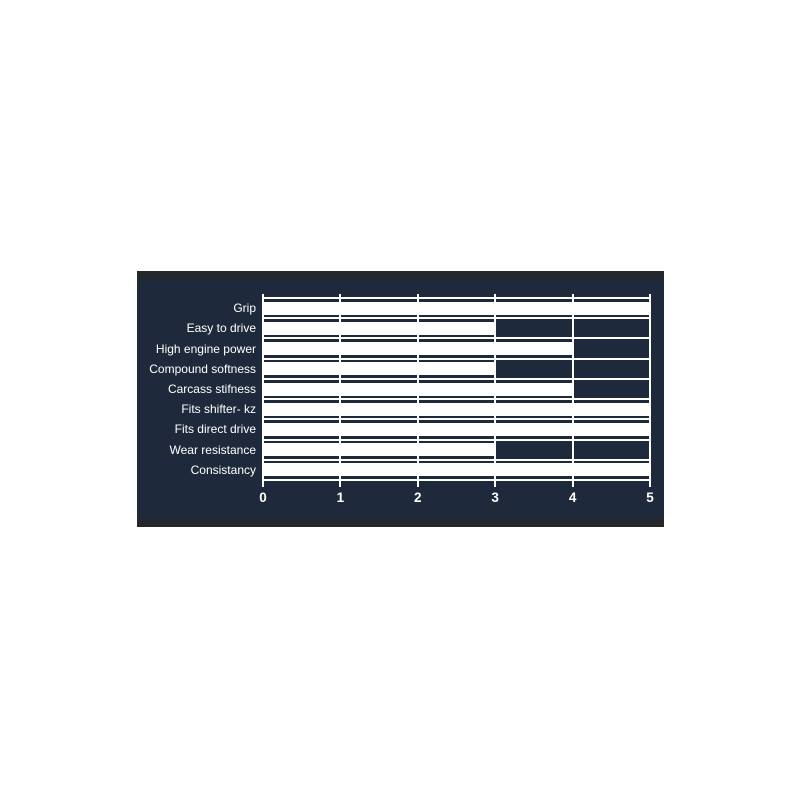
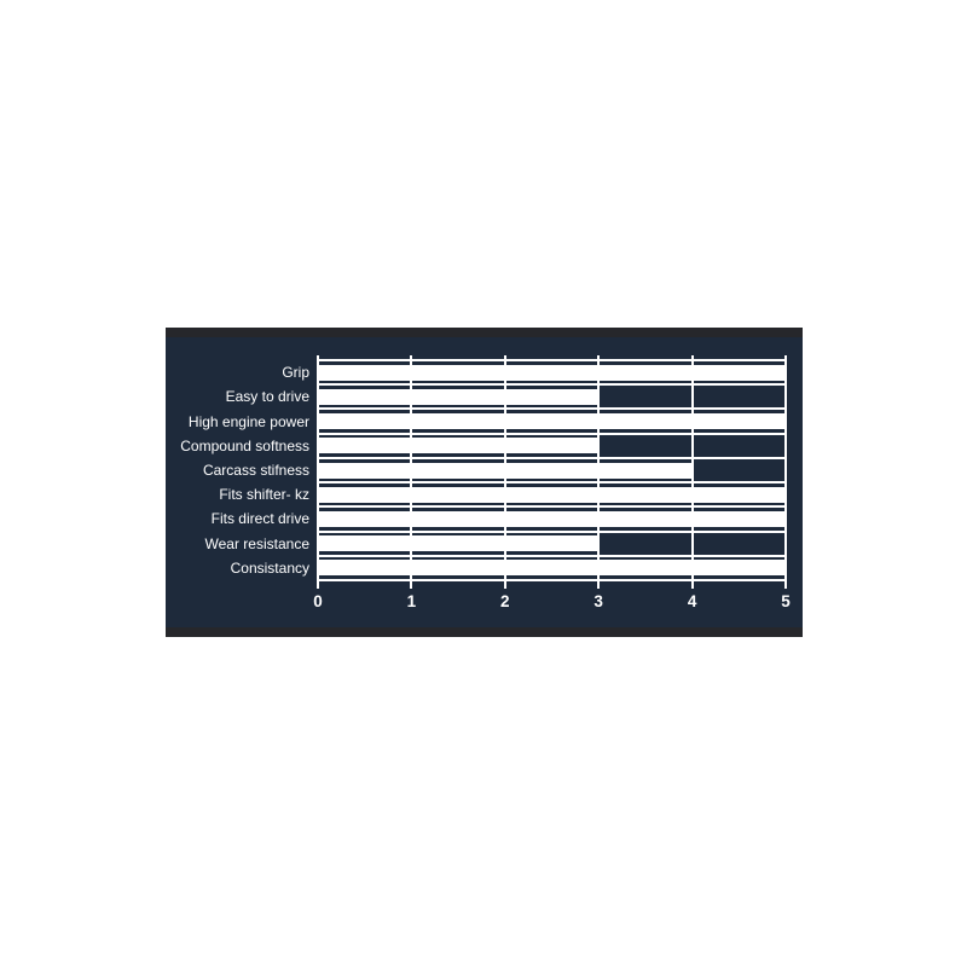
High engine power: 4 -> 5
